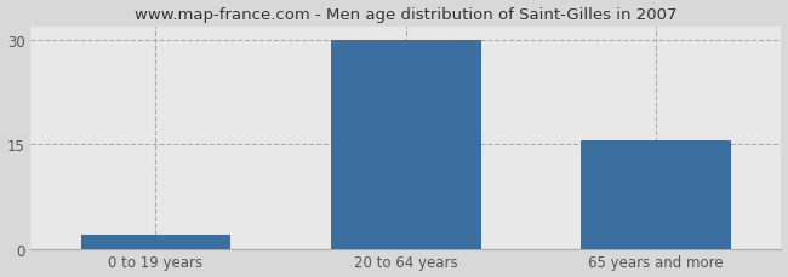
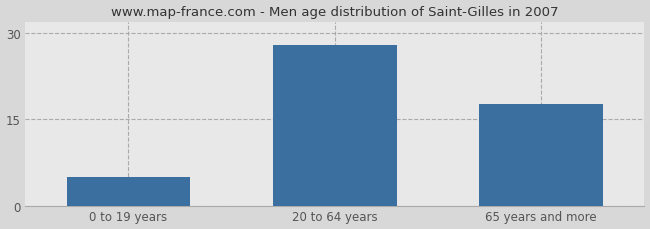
0 to 19 years: 2.0 -> 5.0
20 to 64 years: 30.0 -> 28.0
65 years and more: 15.5 -> 17.6
